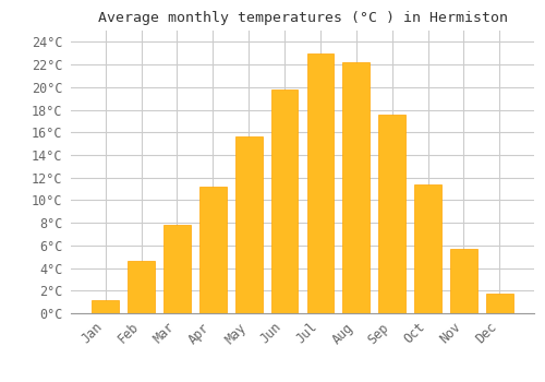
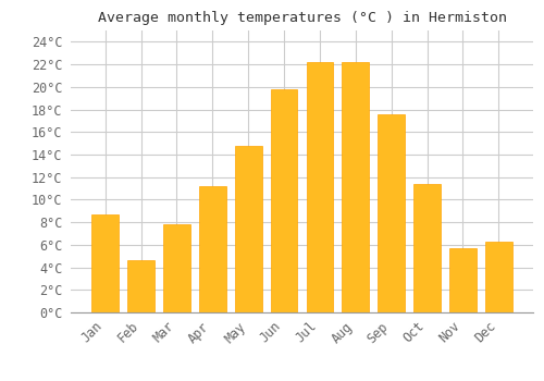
Jan: 1.2°C -> 8.7°C
May: 15.6°C -> 14.8°C
Jul: 23.0°C -> 22.2°C
Dec: 1.7°C -> 6.3°C
